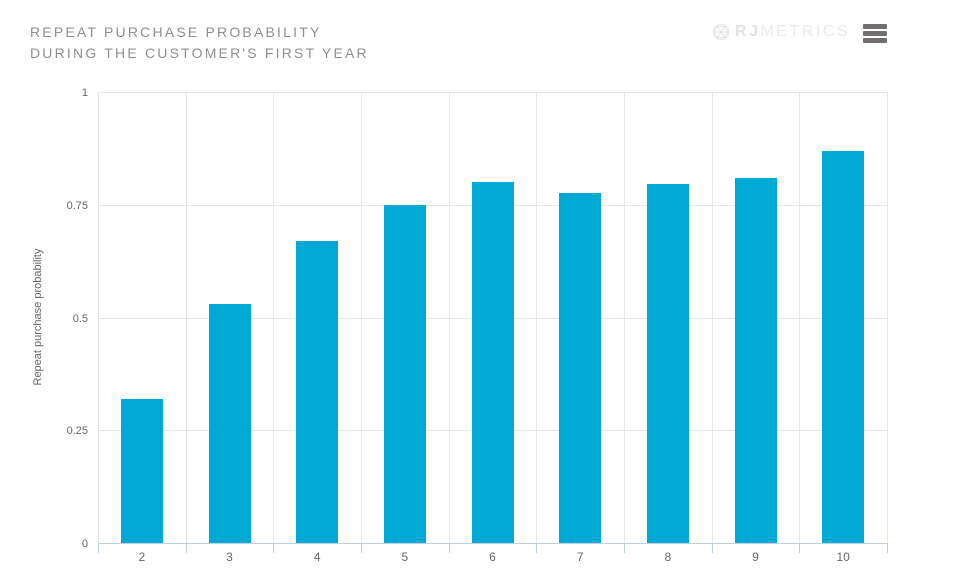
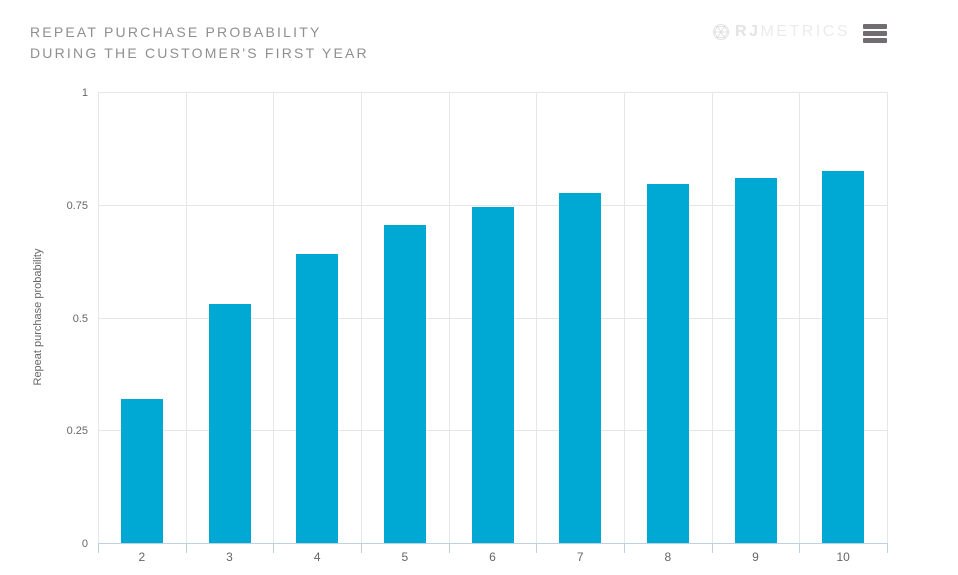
4: 0.67 -> 0.64
5: 0.75 -> 0.70
6: 0.80 -> 0.74
10: 0.87 -> 0.82
